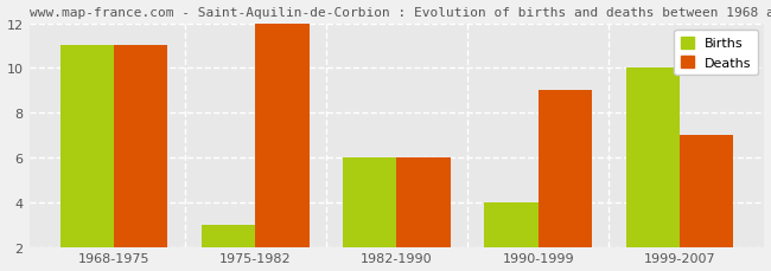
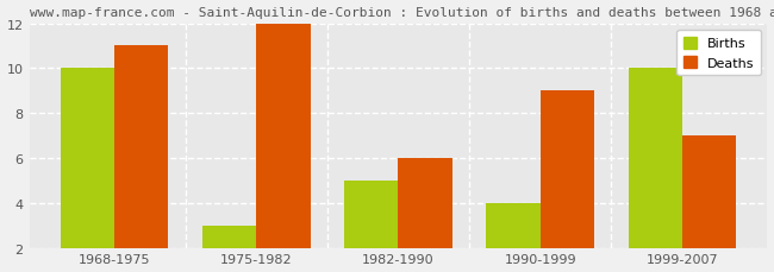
Births/1968-1975: 11 -> 10
Births/1982-1990: 6 -> 5
